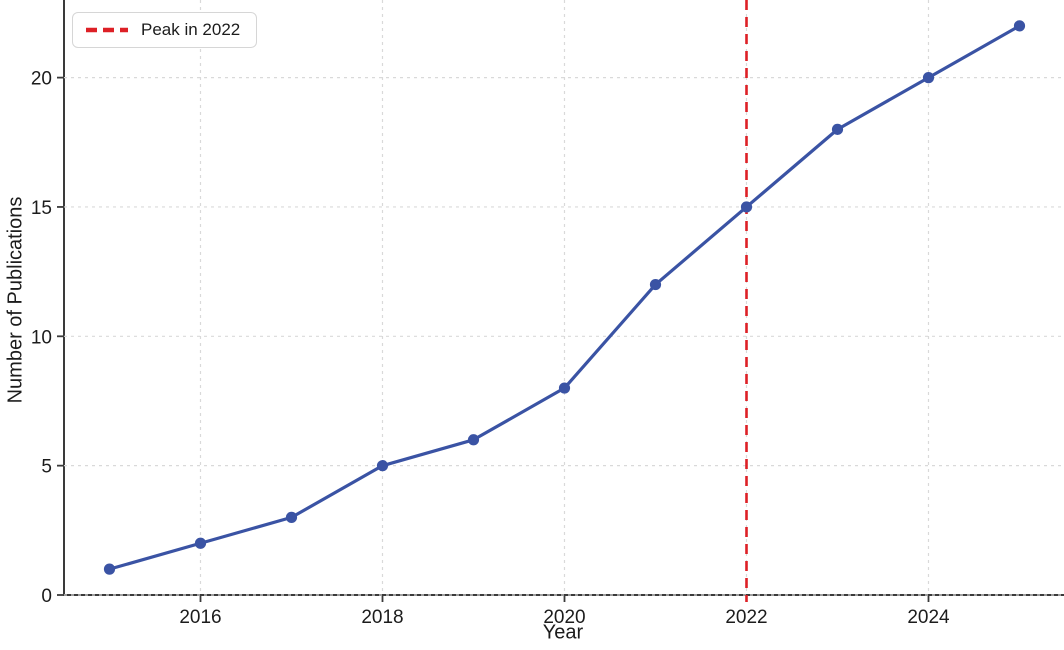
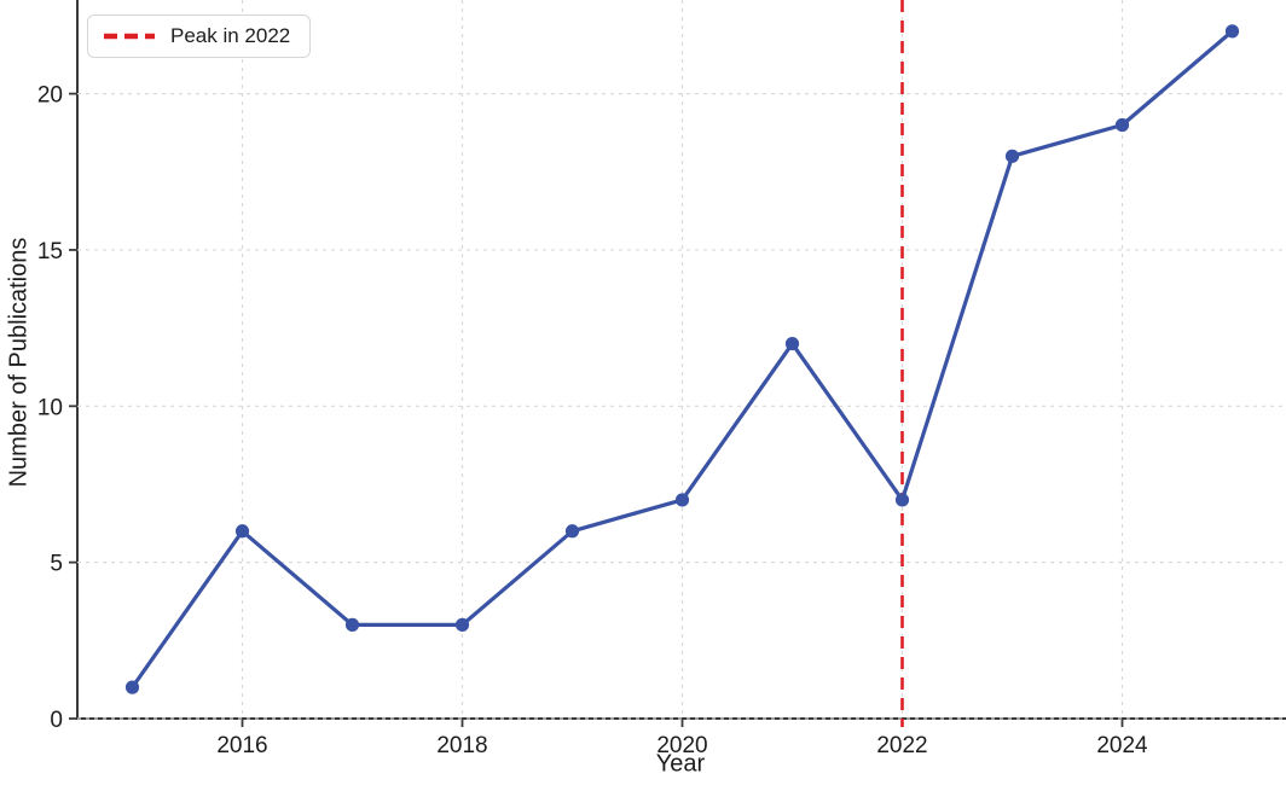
2016: 2 -> 6
2018: 5 -> 3
2020: 8 -> 7
2022: 15 -> 7
2024: 20 -> 19
